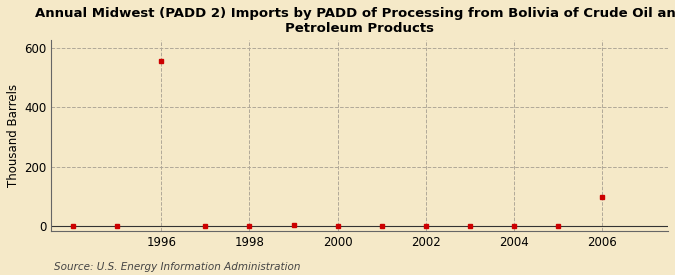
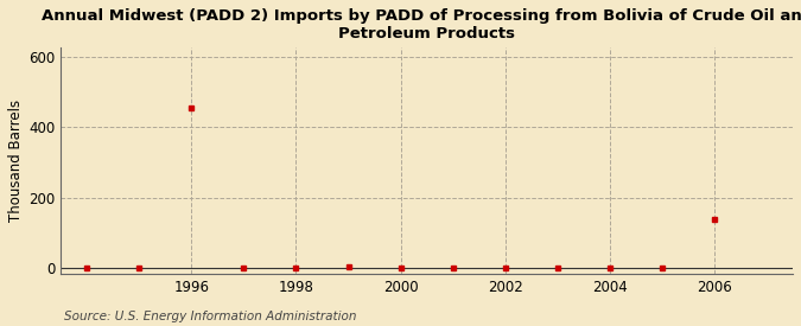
1996: 557 -> 455
2006: 100 -> 140
